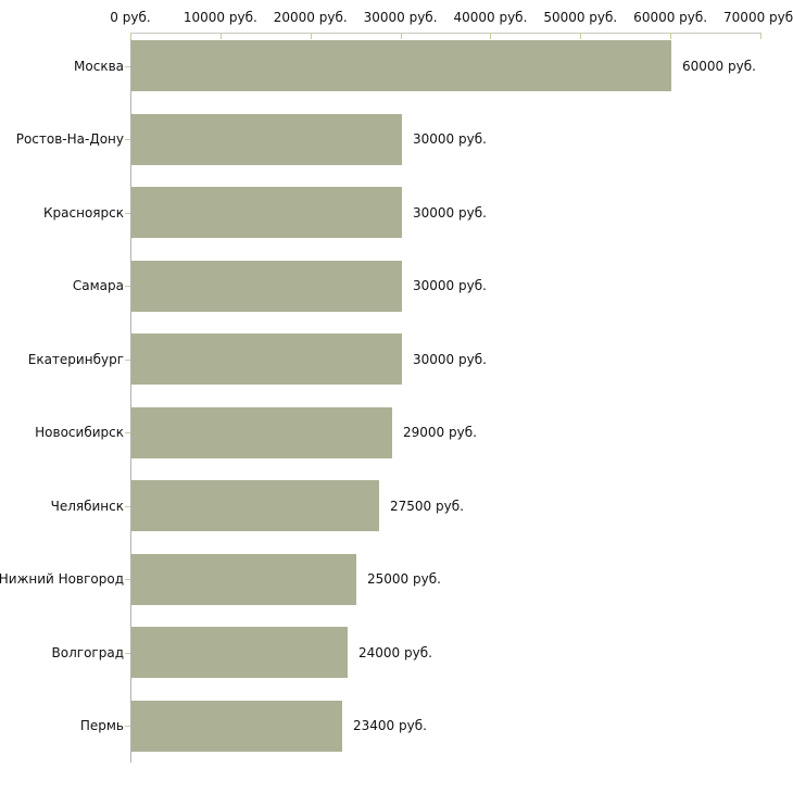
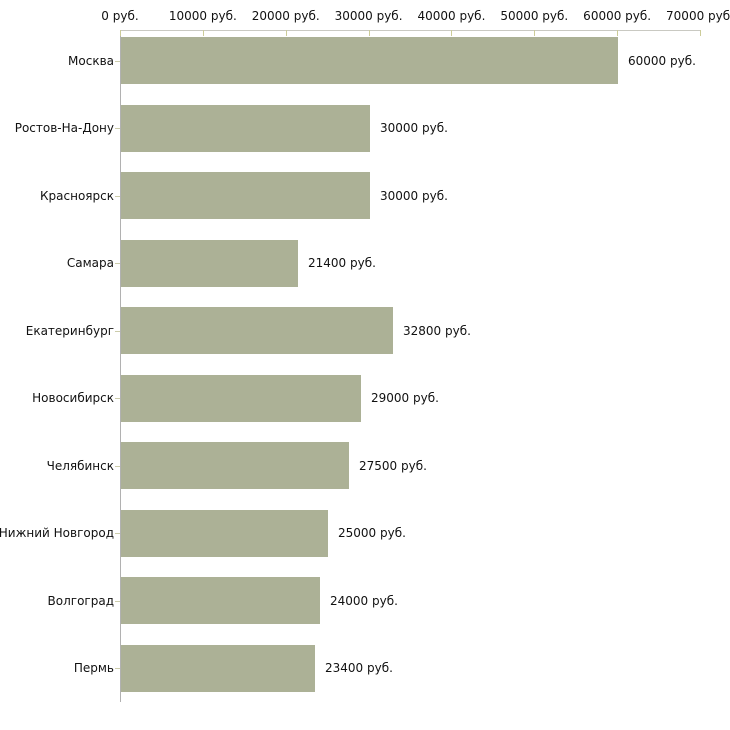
Самара: 30000 -> 21400
Екатеринбург: 30000 -> 32800
